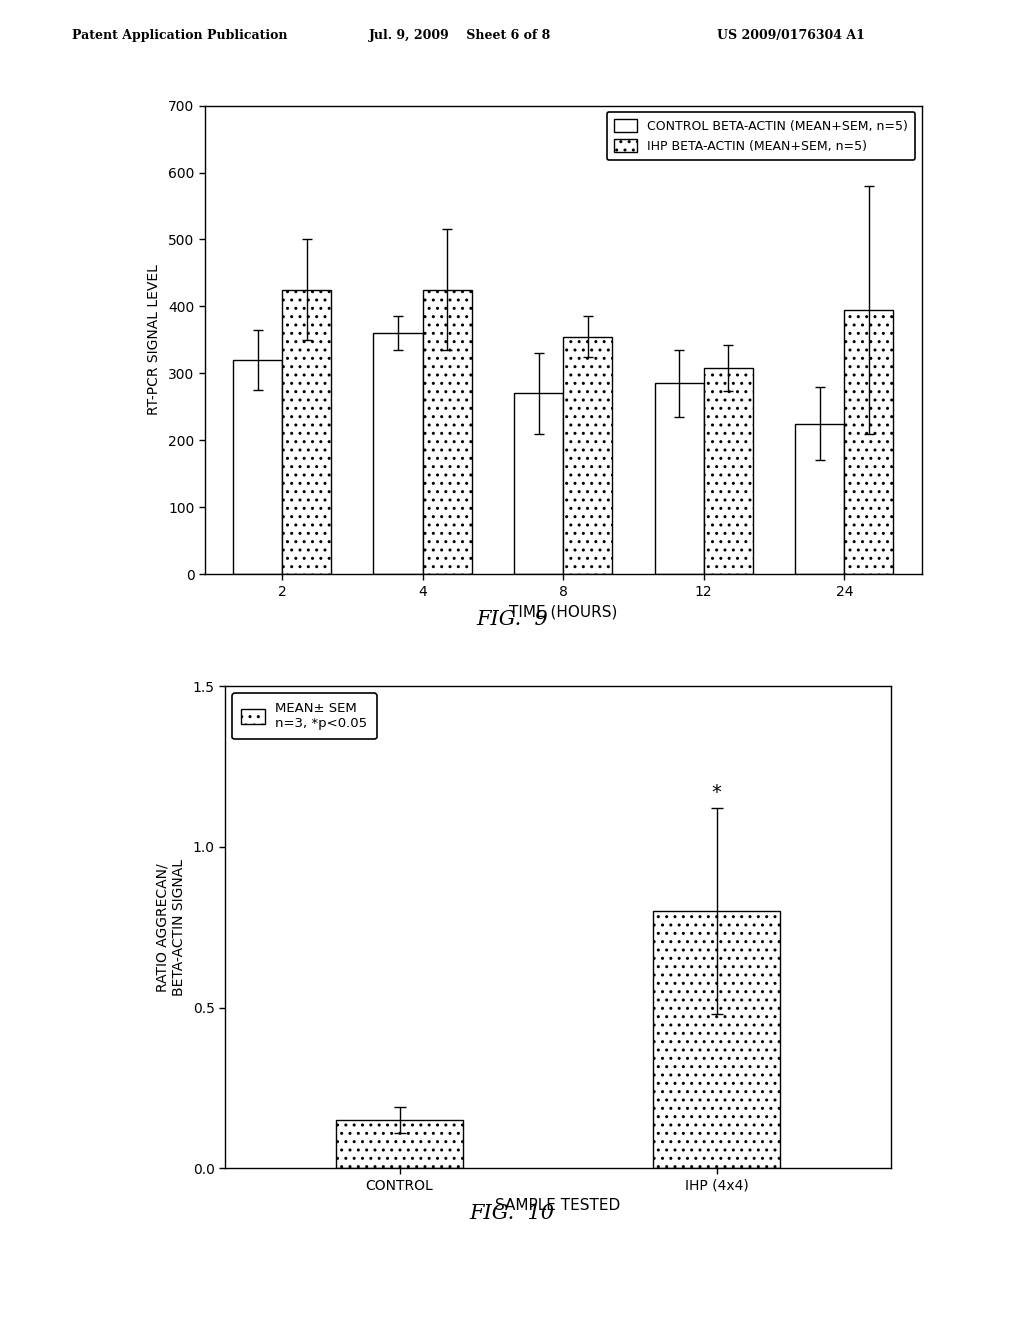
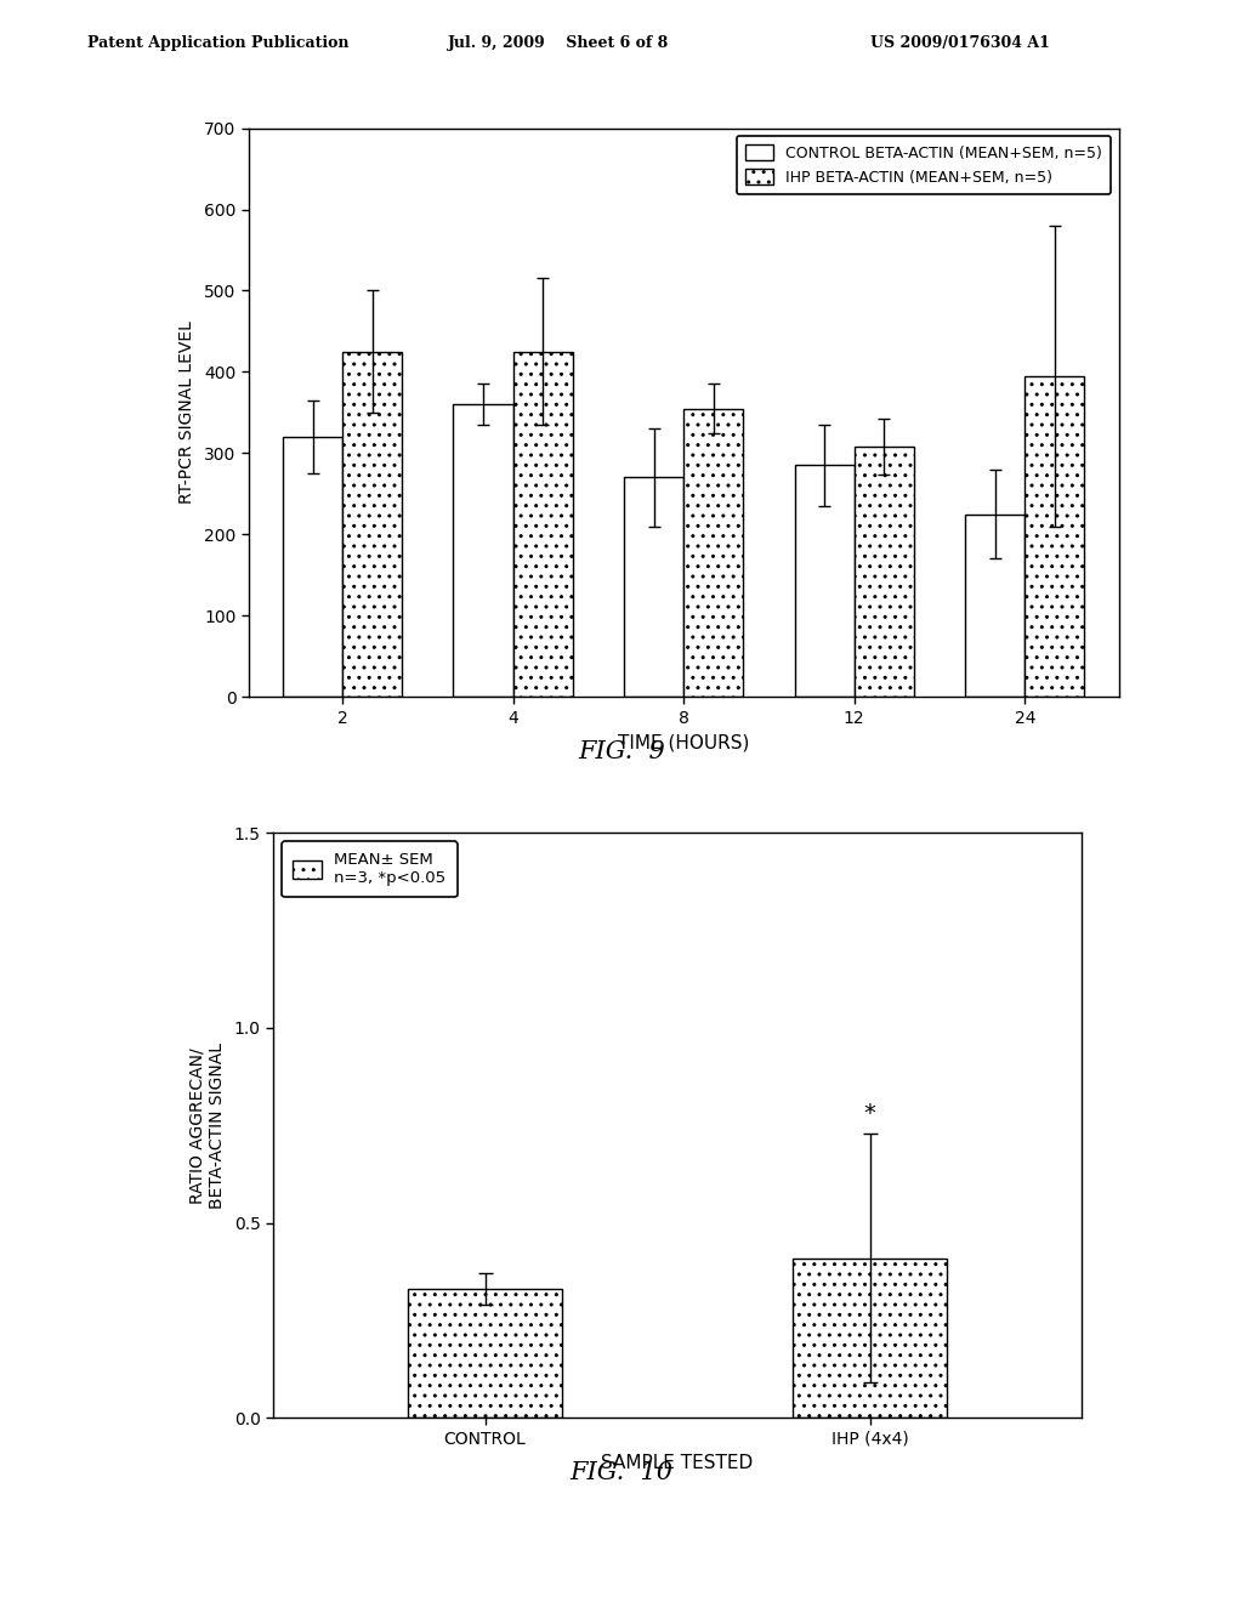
CONTROL: 0.15 -> 0.33
IHP (4x4): 0.80 -> 0.41
